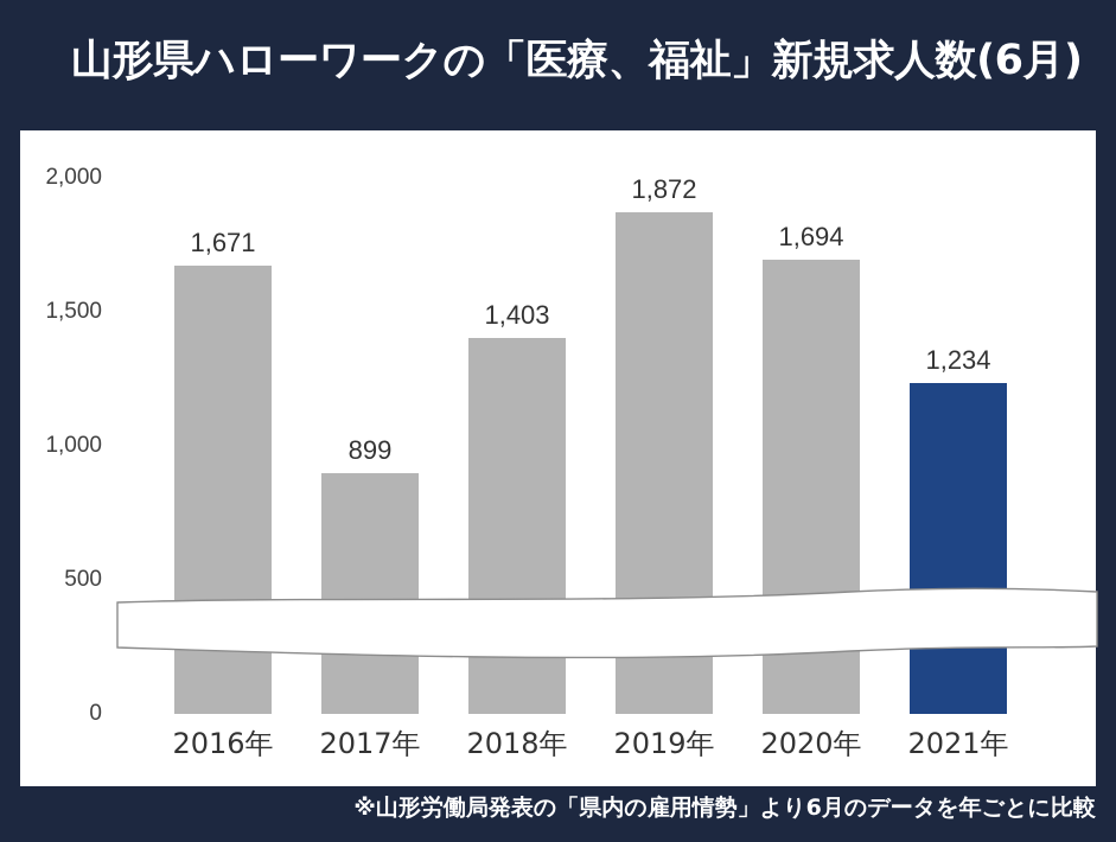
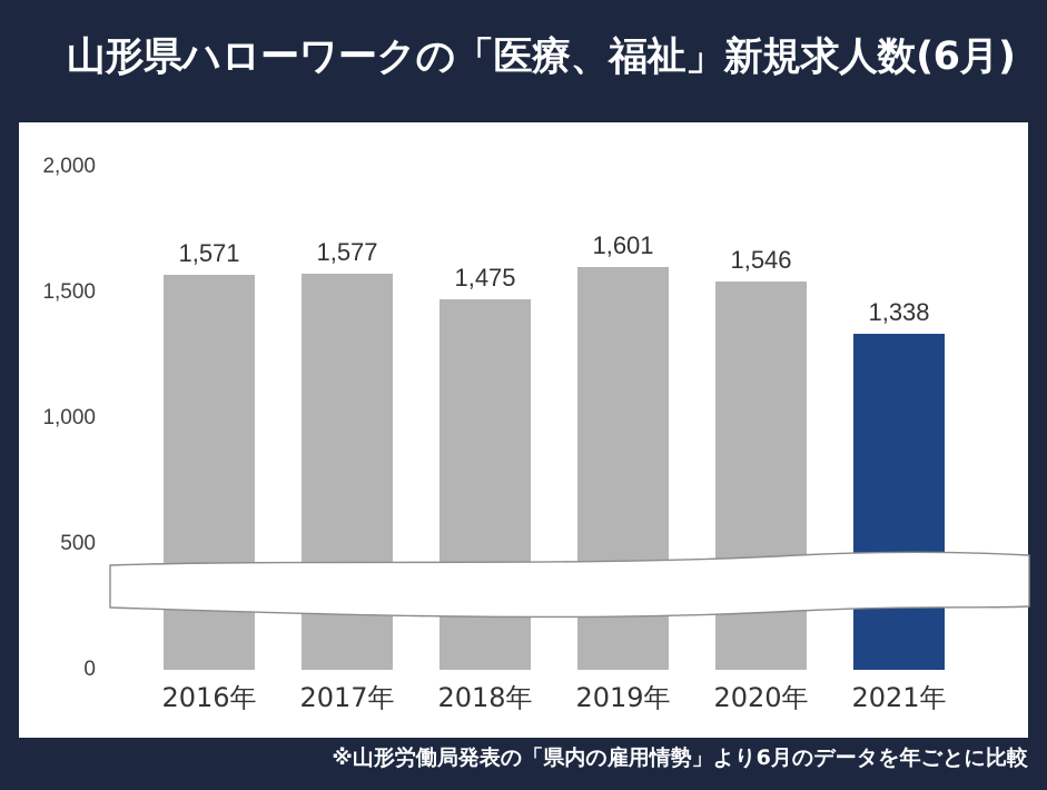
2016年: 1,671 -> 1,571
2017年: 899 -> 1,577
2018年: 1,403 -> 1,475
2019年: 1,872 -> 1,601
2020年: 1,694 -> 1,546
2021年: 1,234 -> 1,338
